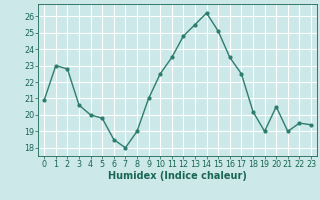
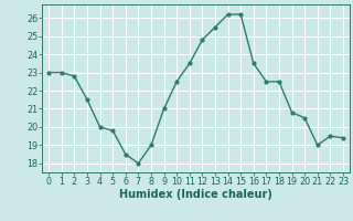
0: 20.9 -> 23.0
3: 20.6 -> 21.5
15: 25.1 -> 26.2
18: 20.2 -> 22.5
19: 19.0 -> 20.8
